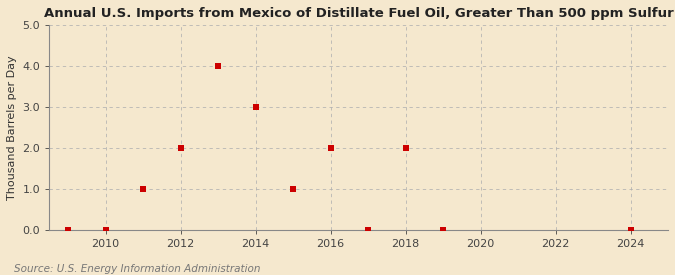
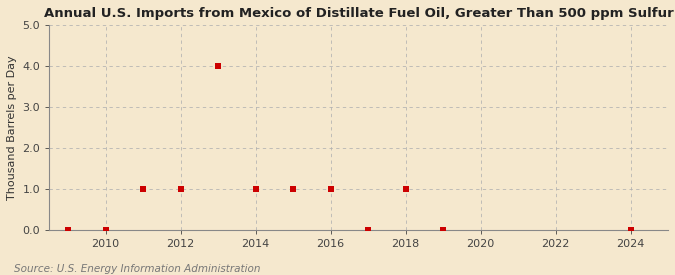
2012: 2 -> 1
2014: 3 -> 1
2016: 2 -> 1
2018: 2 -> 1
